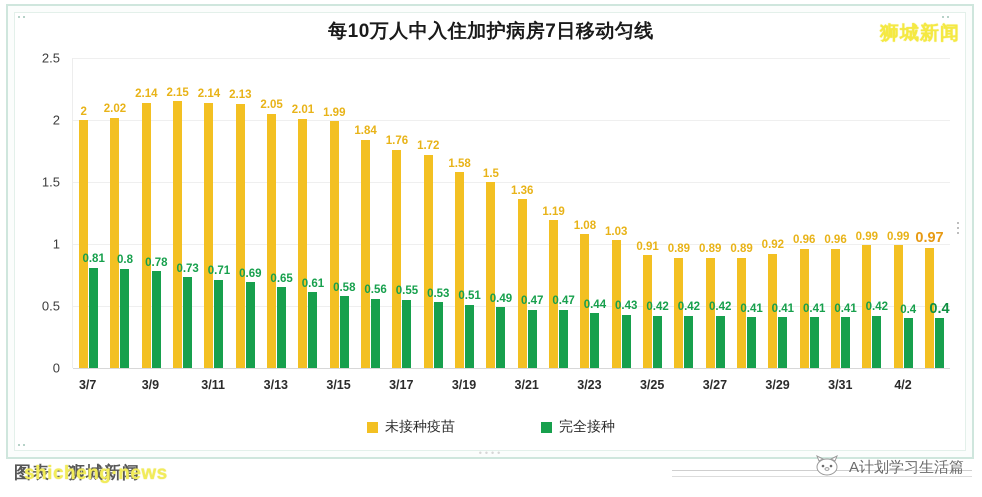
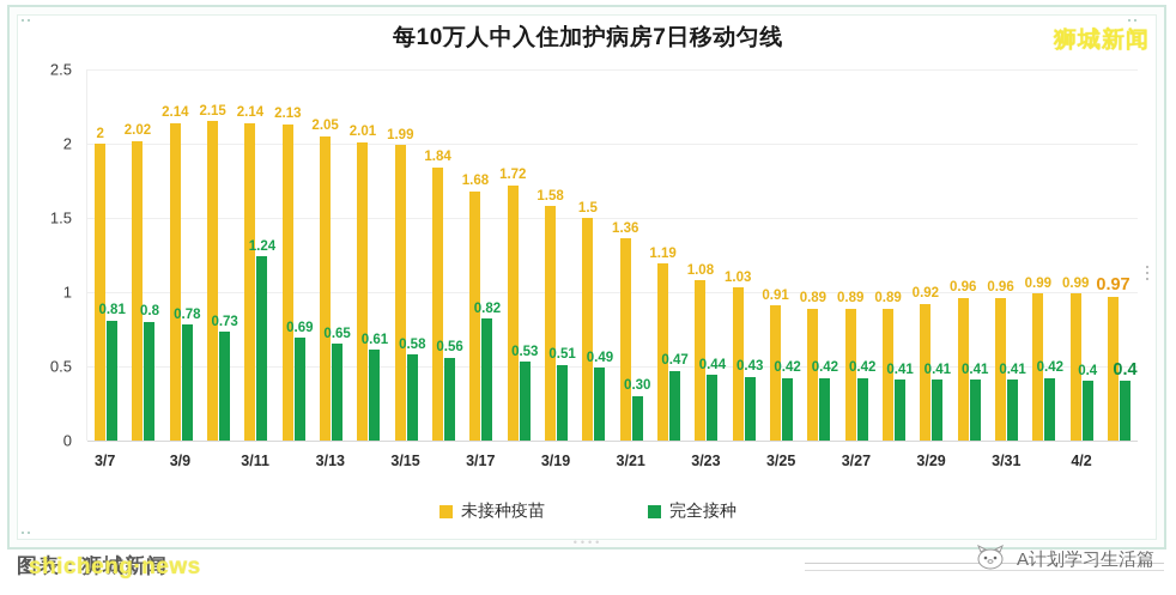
完全接种/3/11: 0.71 -> 1.24
未接种疫苗/3/17: 1.76 -> 1.68
完全接种/3/17: 0.55 -> 0.82
完全接种/3/21: 0.47 -> 0.30
